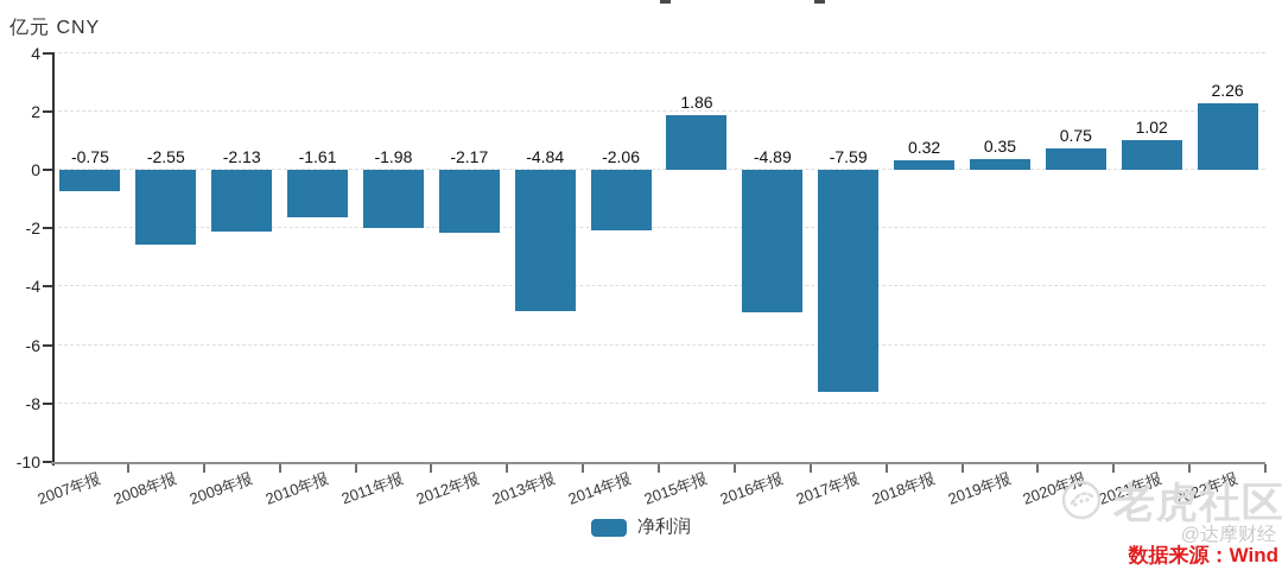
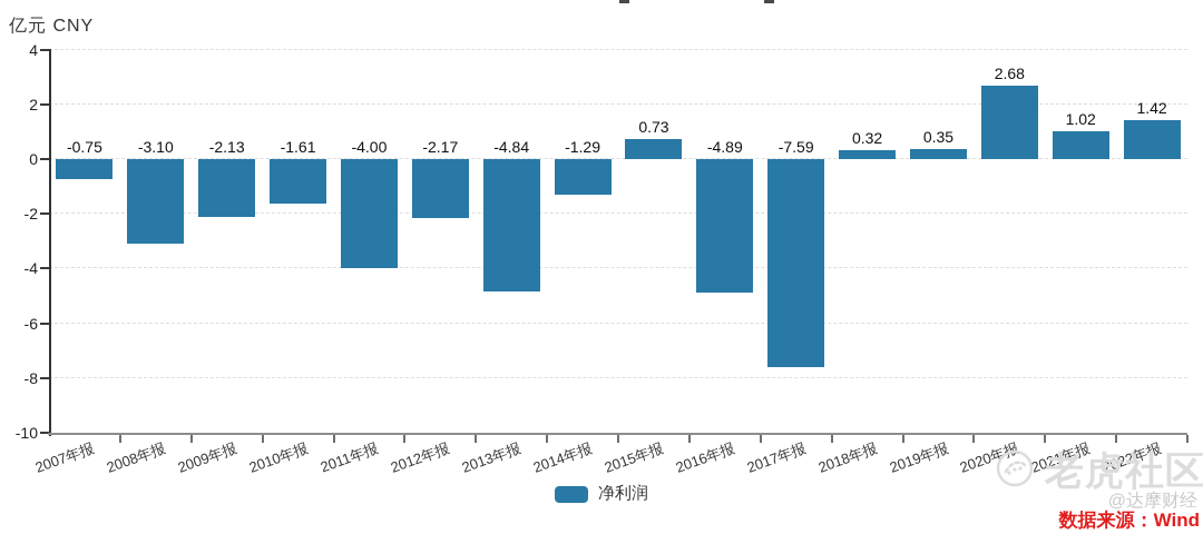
2008年报: -2.55 -> -3.10
2011年报: -1.98 -> -4.00
2014年报: -2.06 -> -1.29
2015年报: 1.86 -> 0.73
2020年报: 0.75 -> 2.68
2022年报: 2.26 -> 1.42
